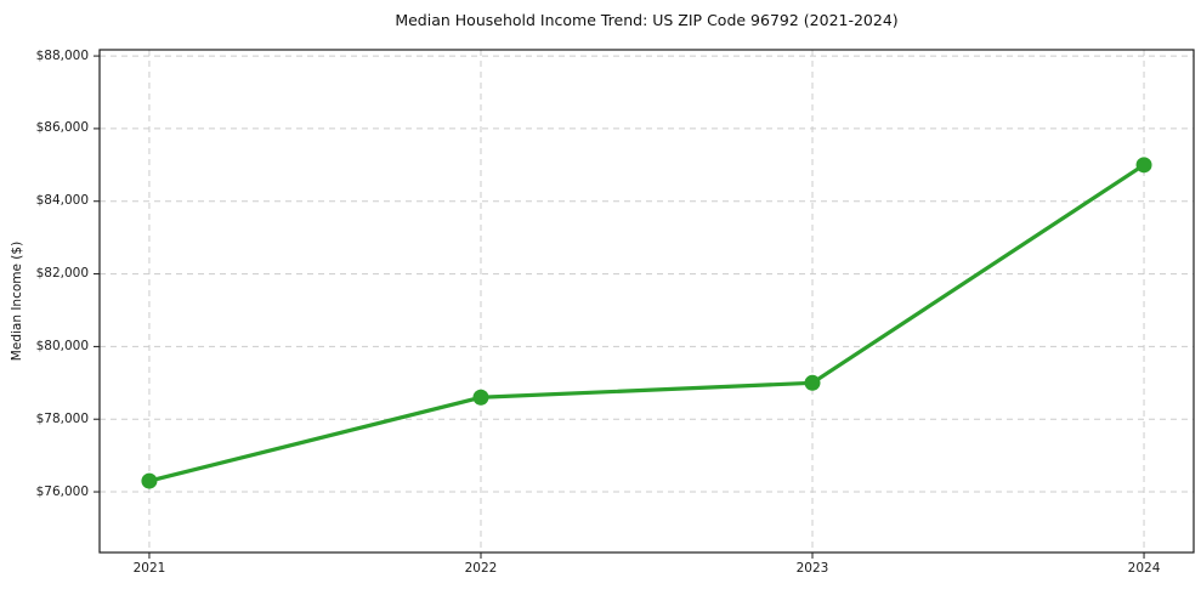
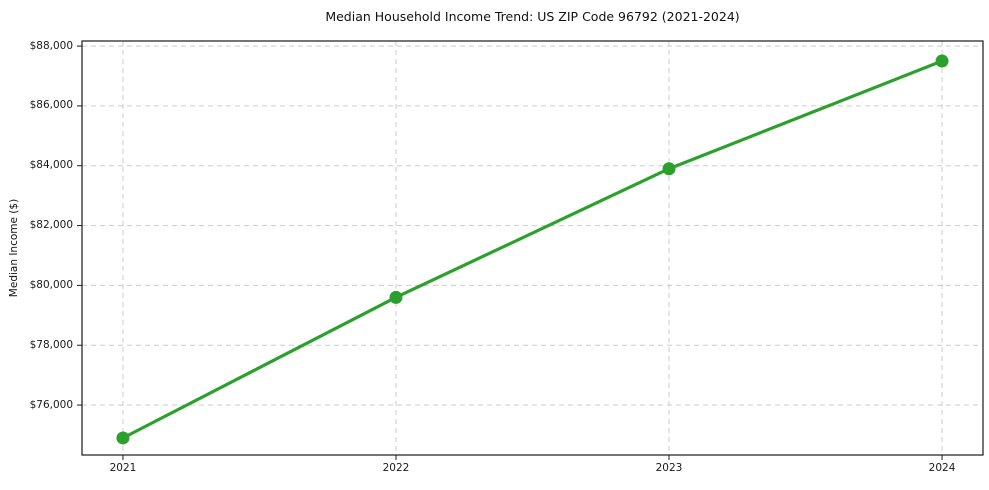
2021: $76300 -> $74900
2022: $78600 -> $79600
2023: $79000 -> $83900
2024: $85000 -> $87500
